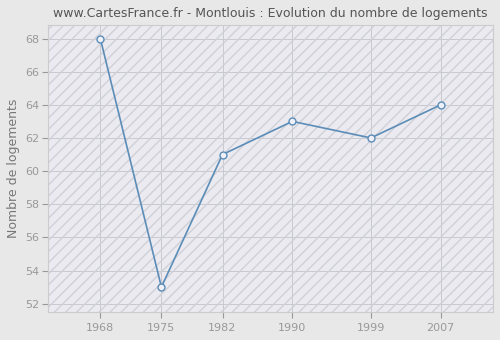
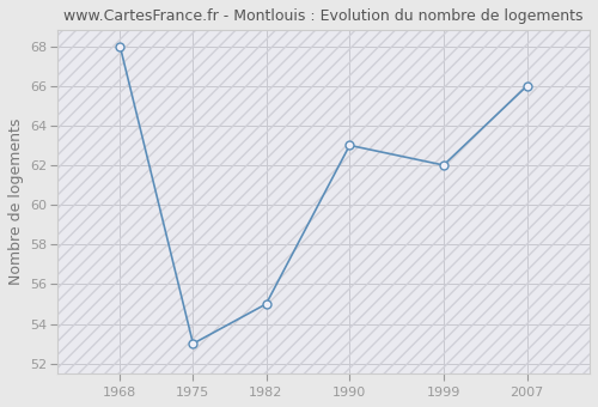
1982: 61 -> 55
2007: 64 -> 66
